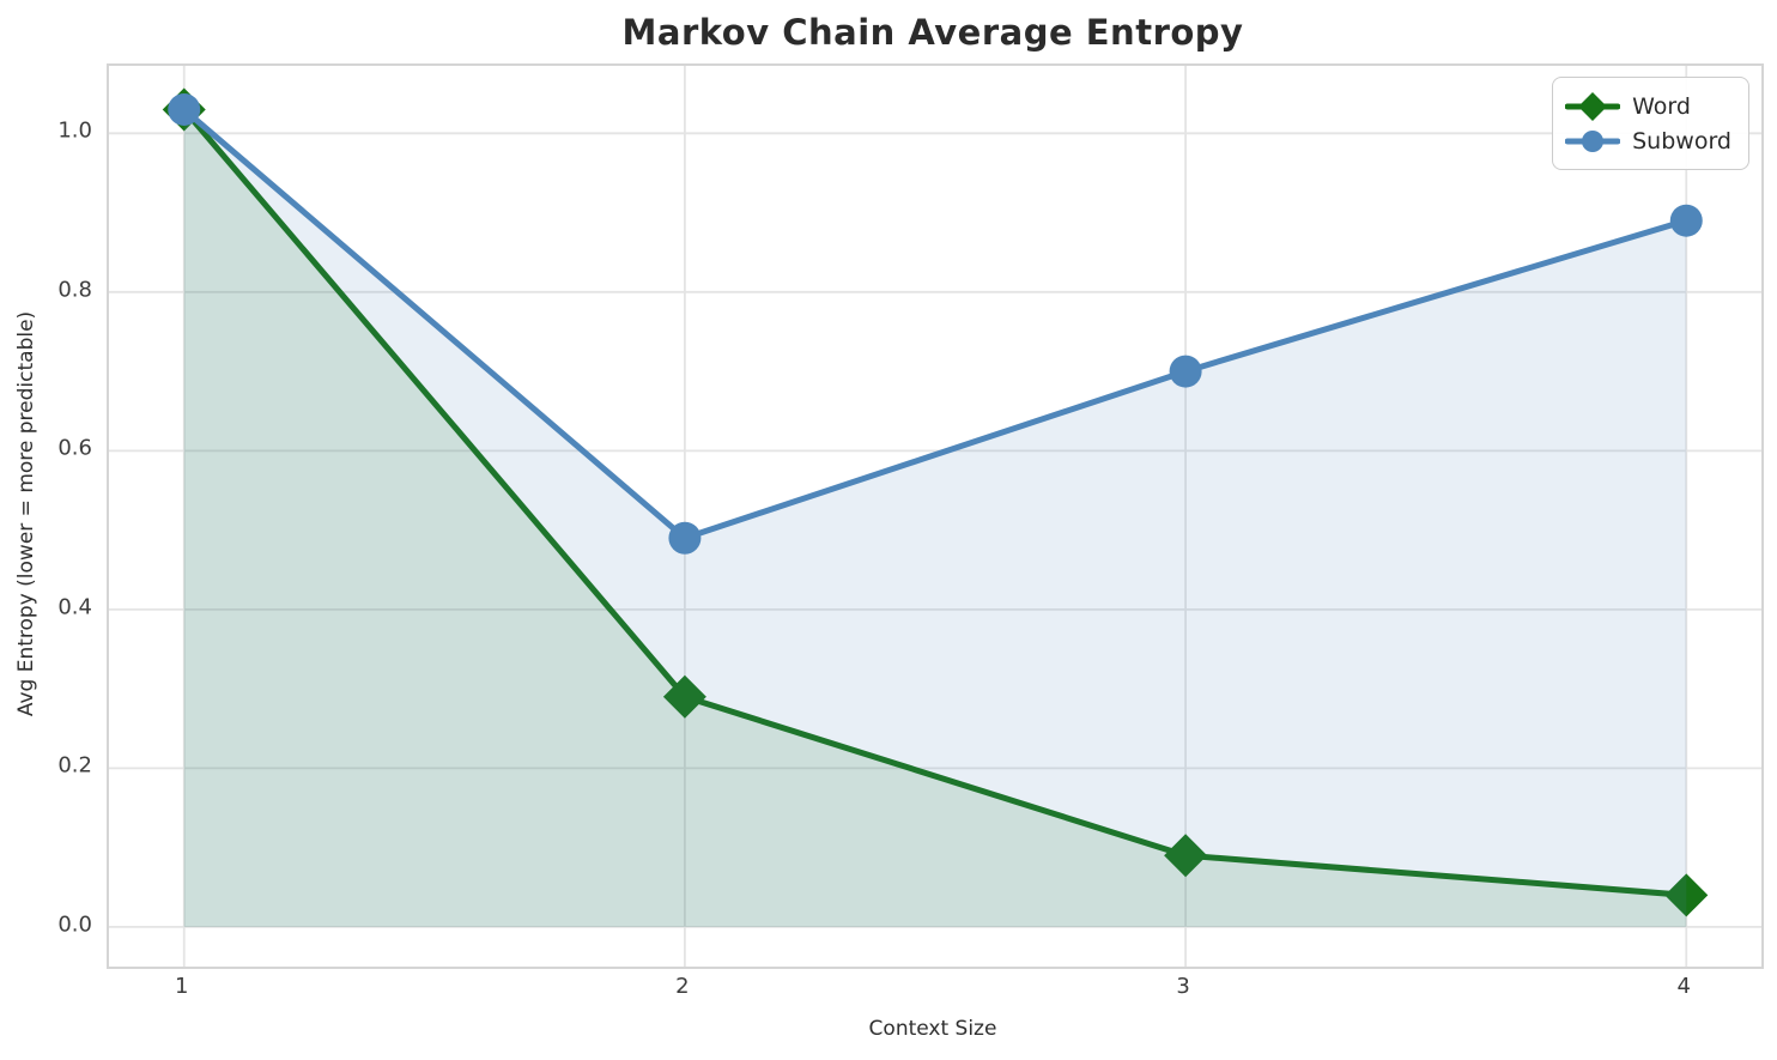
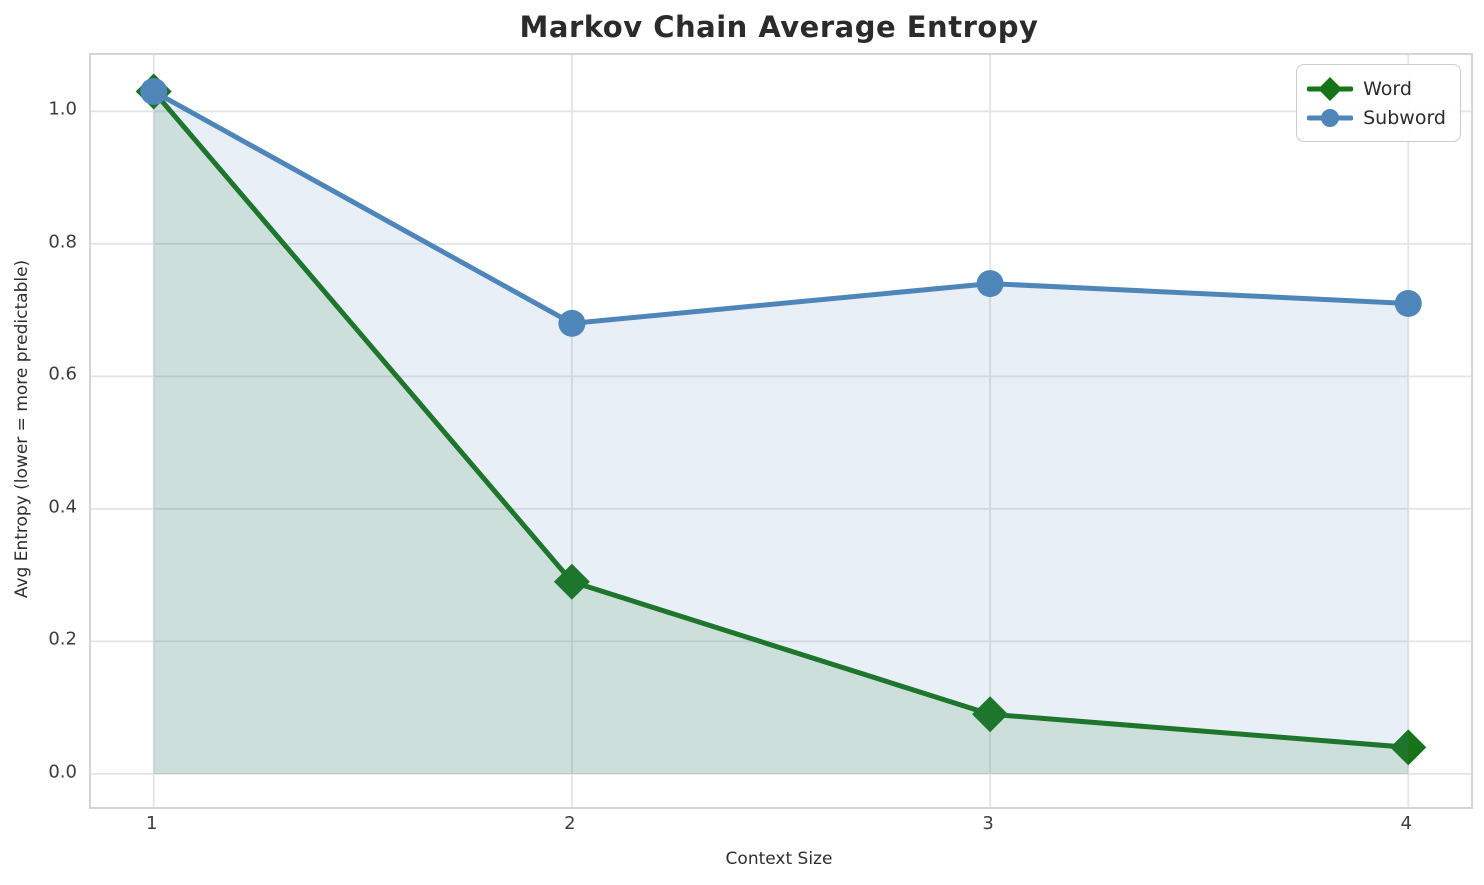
Subword/2: 0.49 -> 0.68
Subword/3: 0.70 -> 0.74
Subword/4: 0.89 -> 0.71
